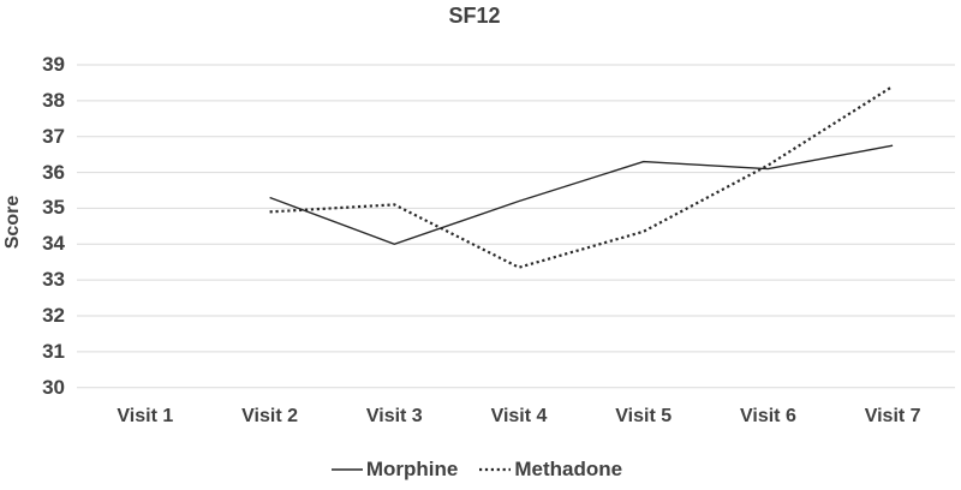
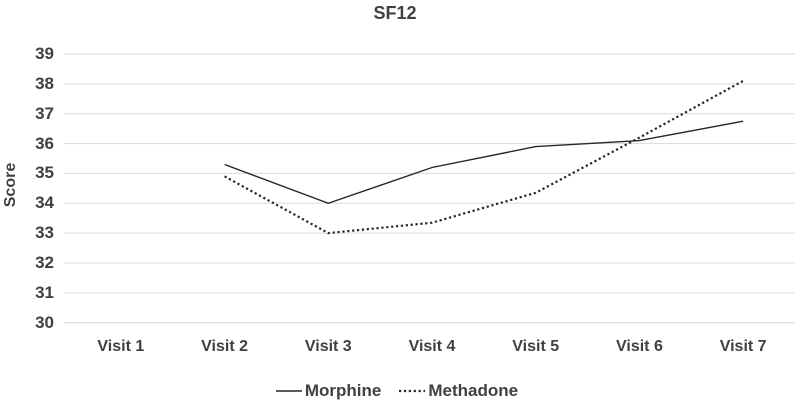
Methadone/Visit 3: 35.1 -> 33.0
Morphine/Visit 5: 36.3 -> 35.9
Methadone/Visit 7: 38.4 -> 38.1
